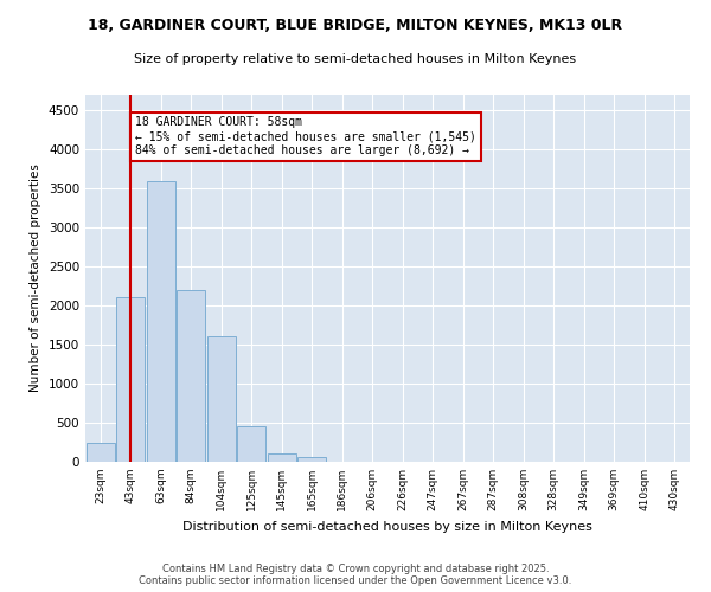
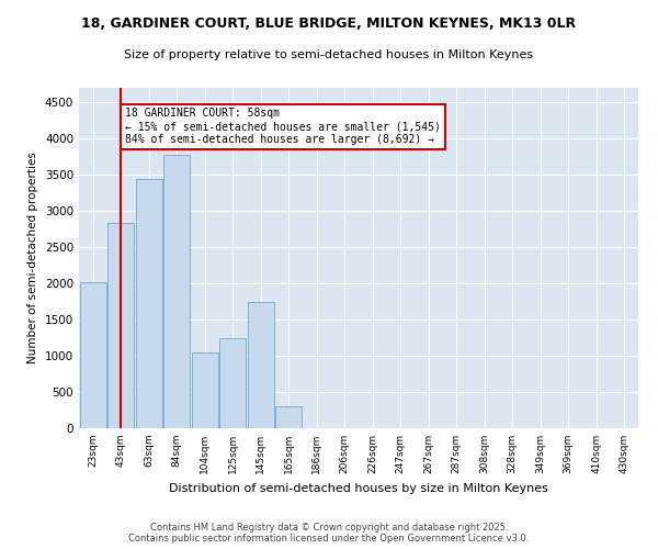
23sqm: 250 -> 2020
43sqm: 2100 -> 2840
63sqm: 3600 -> 3440
84sqm: 2200 -> 3780
104sqm: 1600 -> 1040
125sqm: 450 -> 1240
145sqm: 100 -> 1740
165sqm: 60 -> 300
